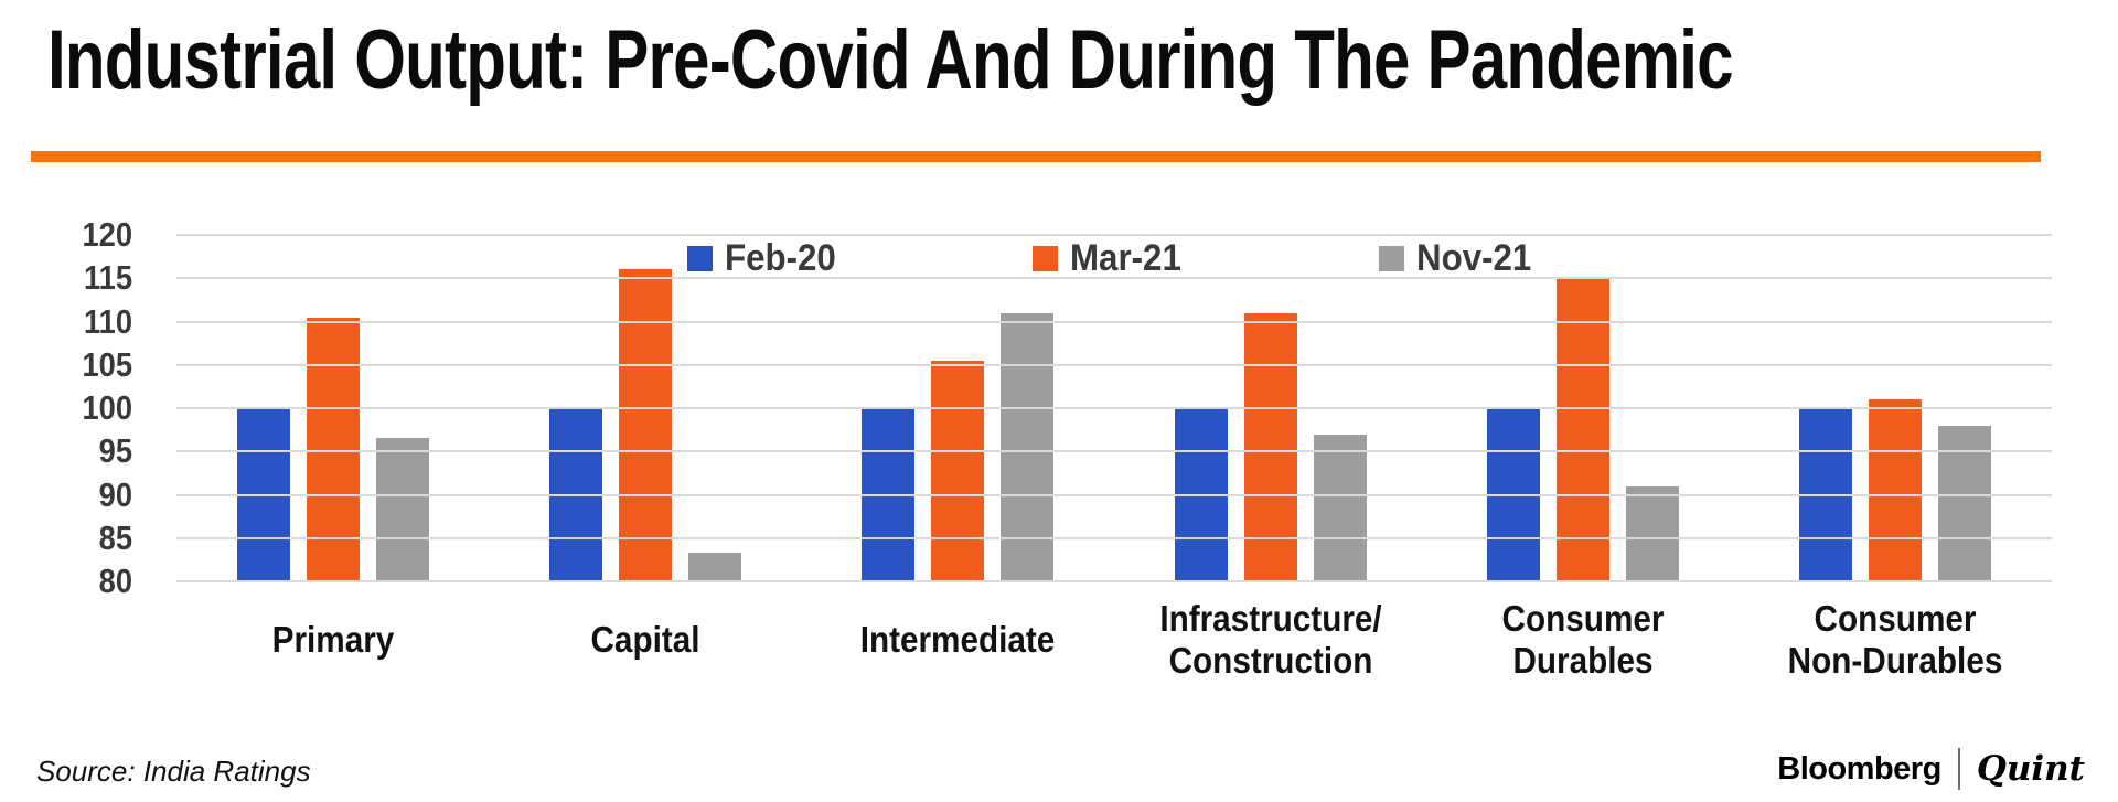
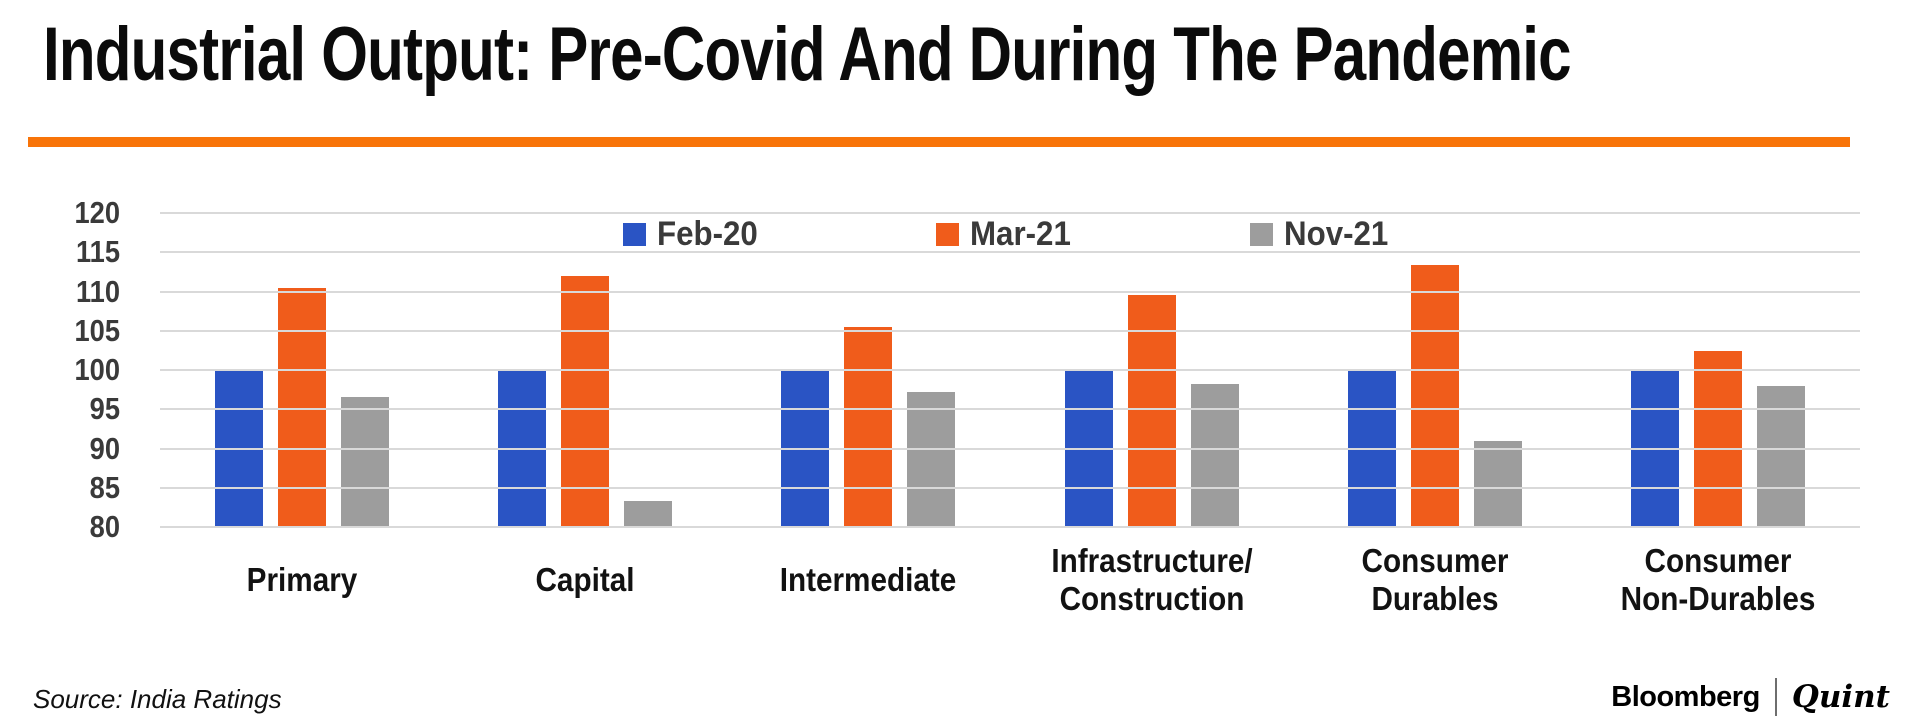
Mar-21/Capital: 116 -> 112
Nov-21/Intermediate: 111 -> 97
Mar-21/Infrastructure/ Construction: 111 -> 110
Nov-21/Infrastructure/ Construction: 97 -> 98
Mar-21/Consumer Durables: 115 -> 113
Mar-21/Consumer Non-Durables: 101 -> 102
